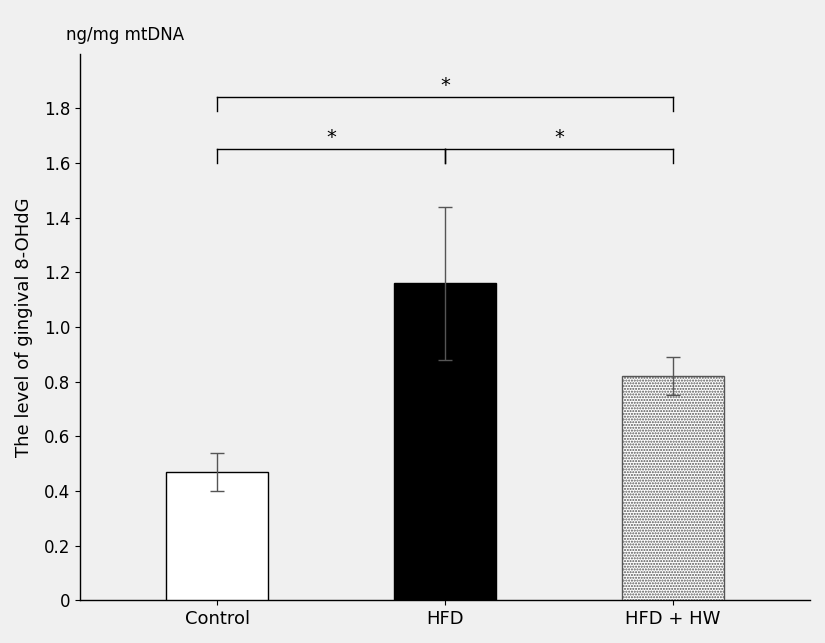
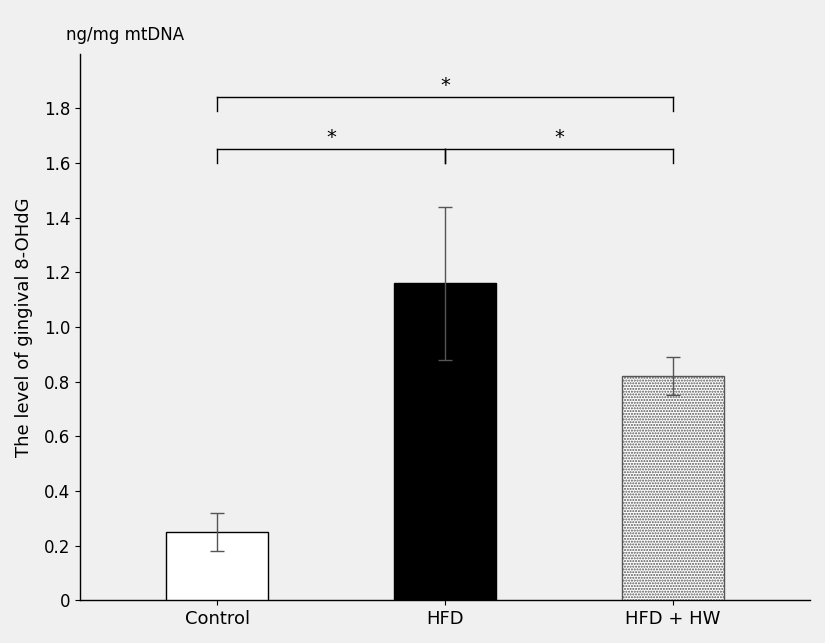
Control: 0.47 -> 0.25
